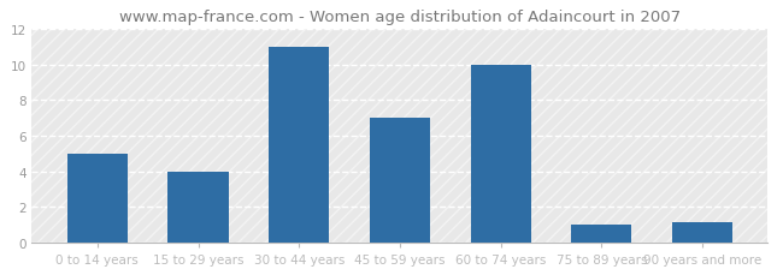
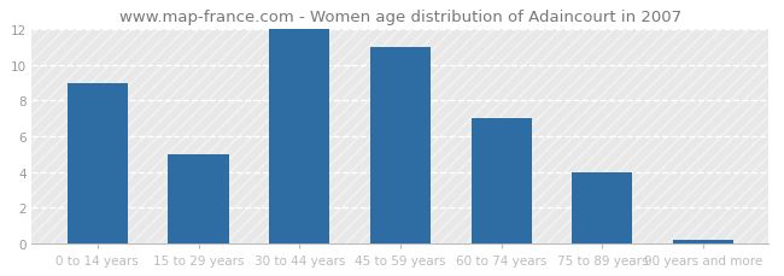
0 to 14 years: 5.0 -> 9.0
15 to 29 years: 4.0 -> 5.0
30 to 44 years: 11.0 -> 12.0
45 to 59 years: 7.0 -> 11.0
60 to 74 years: 10.0 -> 7.0
75 to 89 years: 1.0 -> 4.0
90 years and more: 1.1 -> 0.2
